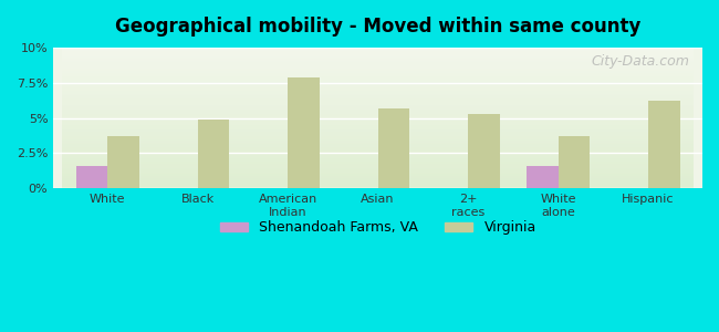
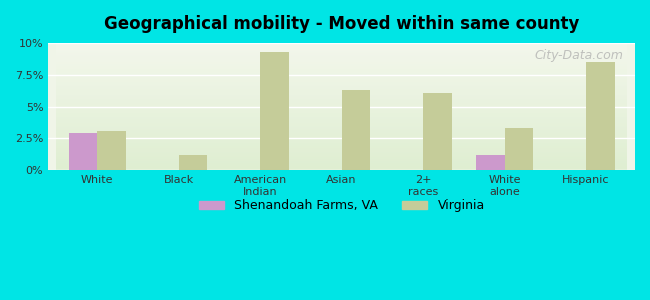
Shenandoah Farms, VA/White: 1.6% -> 2.9%
Virginia/White: 3.7% -> 3.1%
Virginia/Black: 4.9% -> 1.2%
Virginia/American Indian: 7.9% -> 9.3%
Virginia/Asian: 5.7% -> 6.3%
Virginia/2+ races: 5.3% -> 6.1%
Shenandoah Farms, VA/White alone: 1.6% -> 1.2%
Virginia/White alone: 3.7% -> 3.3%
Virginia/Hispanic: 6.2% -> 8.5%
